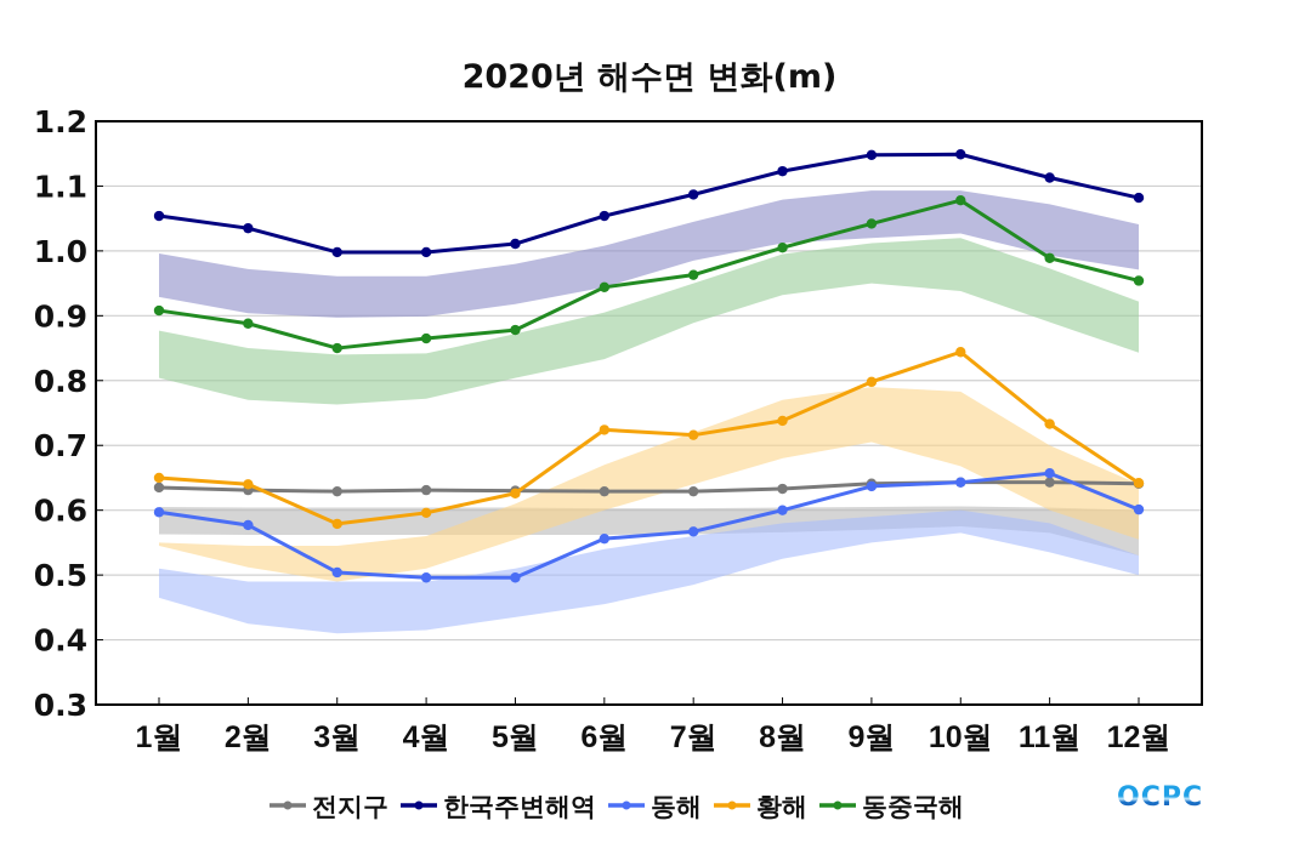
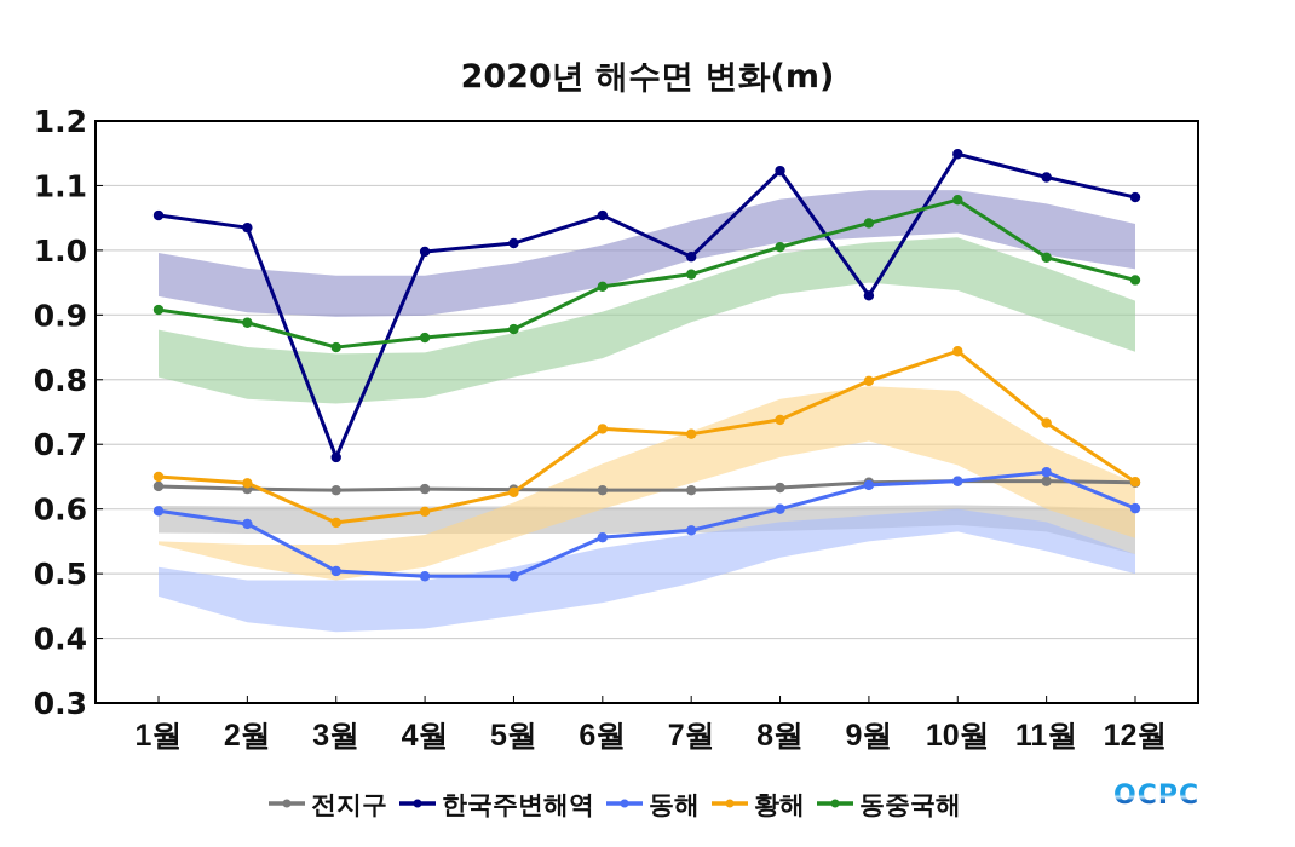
한국주변해역/3월: 1.00 -> 0.68
한국주변해역/7월: 1.09 -> 0.99
한국주변해역/9월: 1.15 -> 0.93
